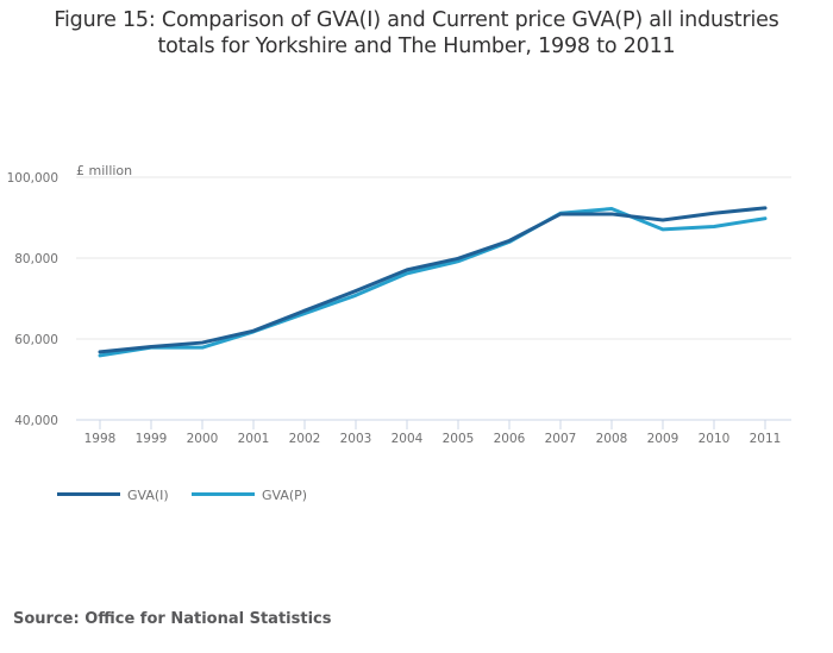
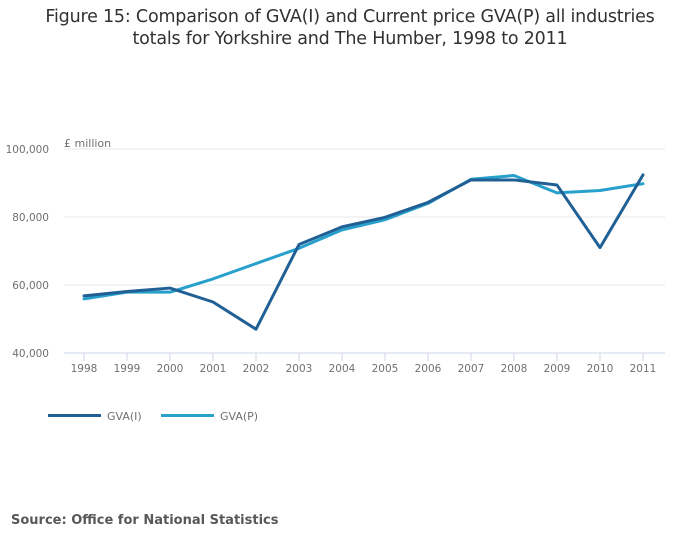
GVA(I)/2001: 62000 -> 55000
GVA(I)/2002: 67000 -> 47000
GVA(I)/2010: 91000 -> 71000
